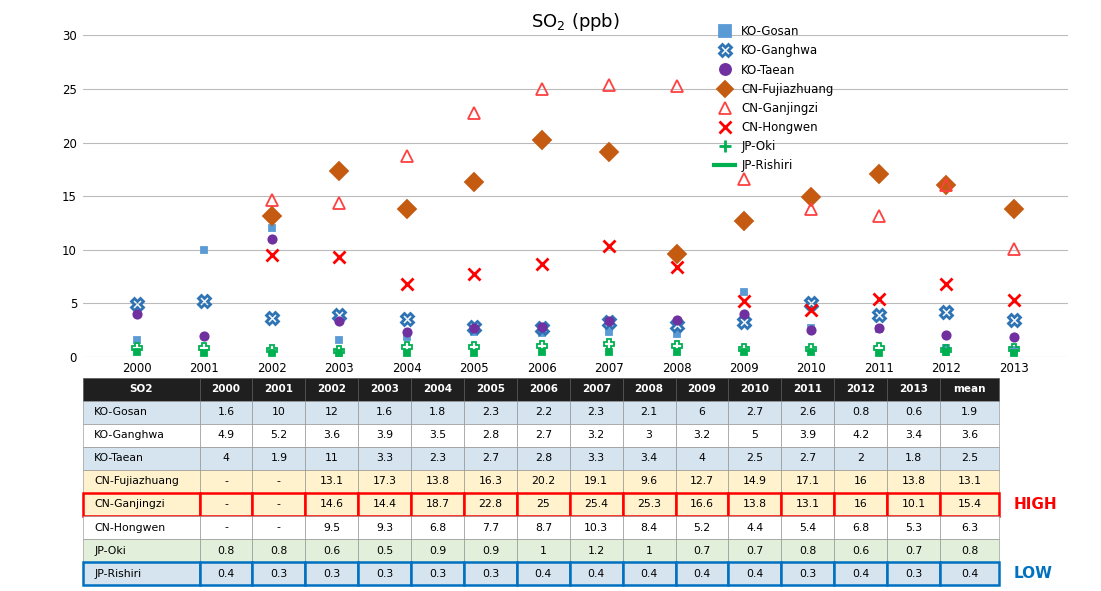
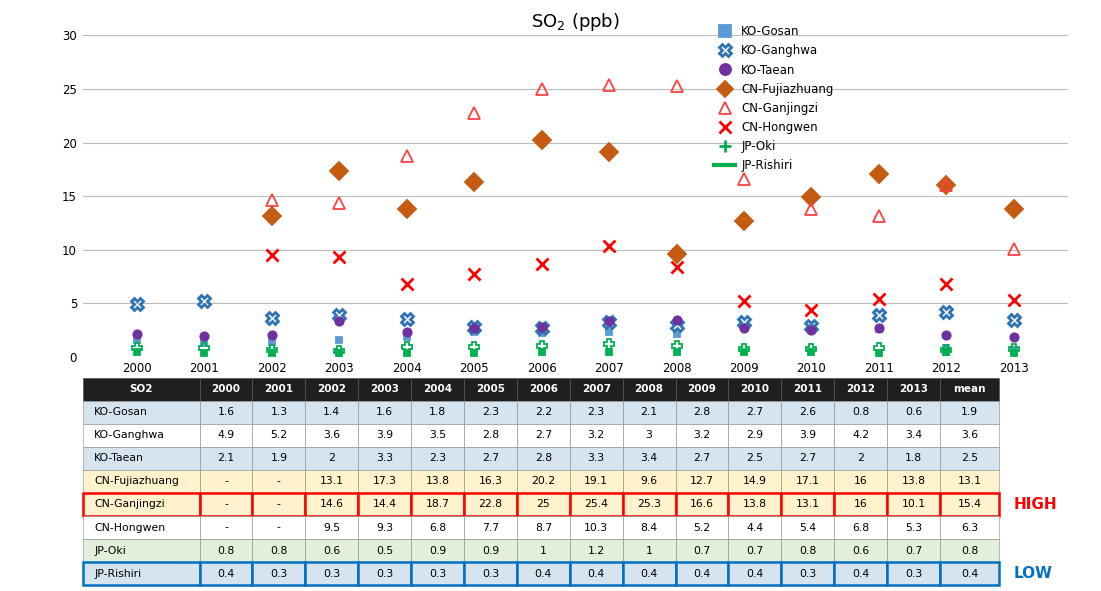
KO-Taean/2000: 4 -> 2.1
KO-Gosan/2001: 10 -> 1.3
KO-Gosan/2002: 12 -> 1.4
KO-Taean/2002: 11 -> 2
KO-Gosan/2009: 6 -> 2.8
KO-Taean/2009: 4 -> 2.7
KO-Ganghwa/2010: 5 -> 2.9
